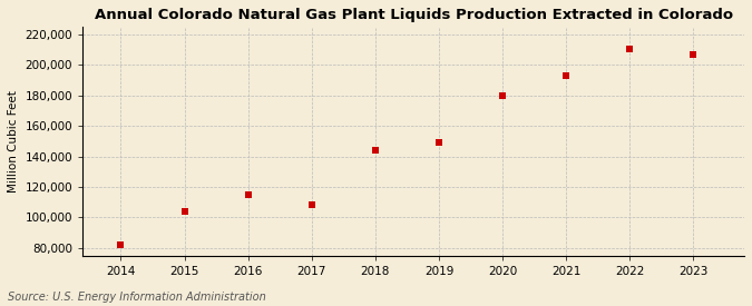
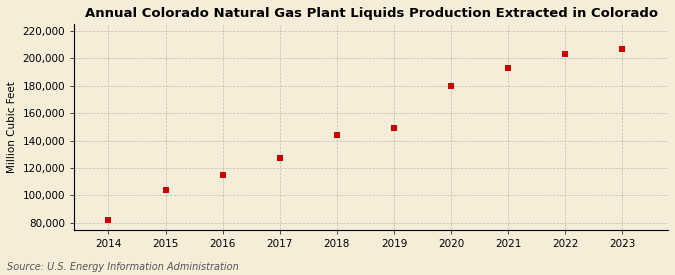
2017: 108,000 -> 127,000
2022: 210,000 -> 203,000
